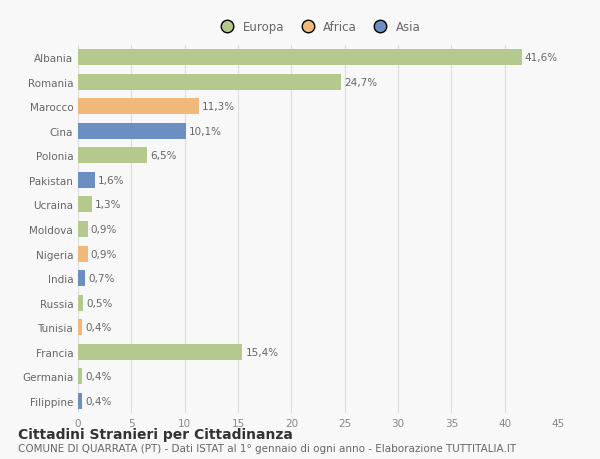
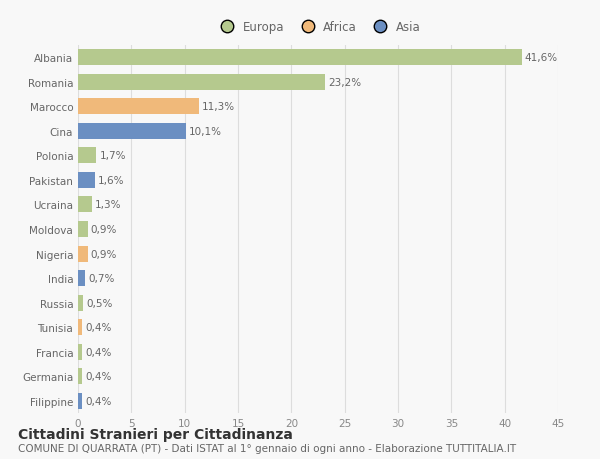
Romania: 24,7% -> 23,2%
Polonia: 6,5% -> 1,7%
Francia: 15,4% -> 0,4%
